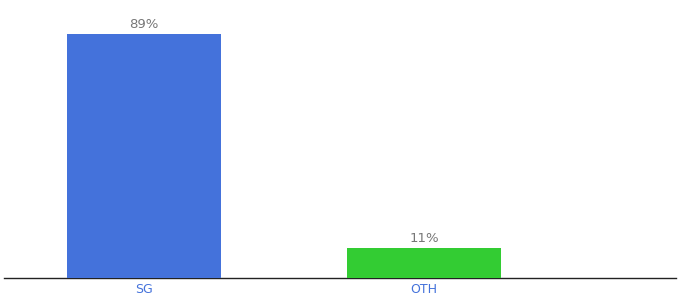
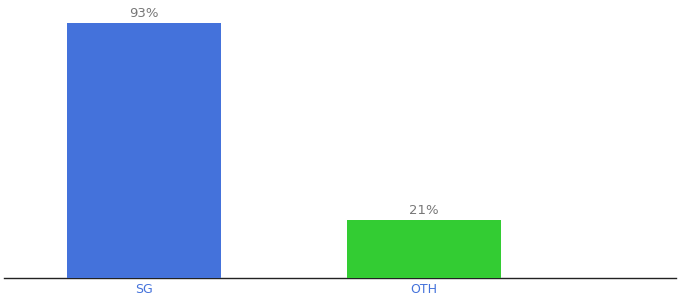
SG: 89% -> 93%
OTH: 11% -> 21%
